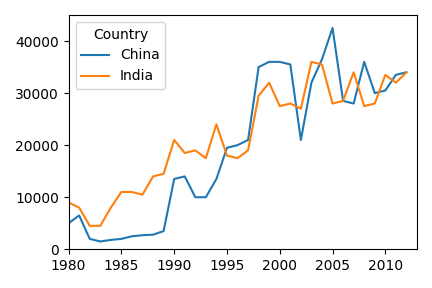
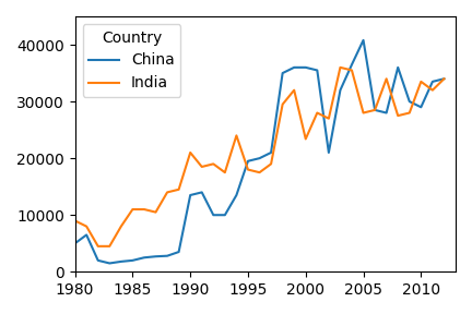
India/2000: 27500 -> 23400
China/2005: 42500 -> 40800
China/2010: 30500 -> 29000
